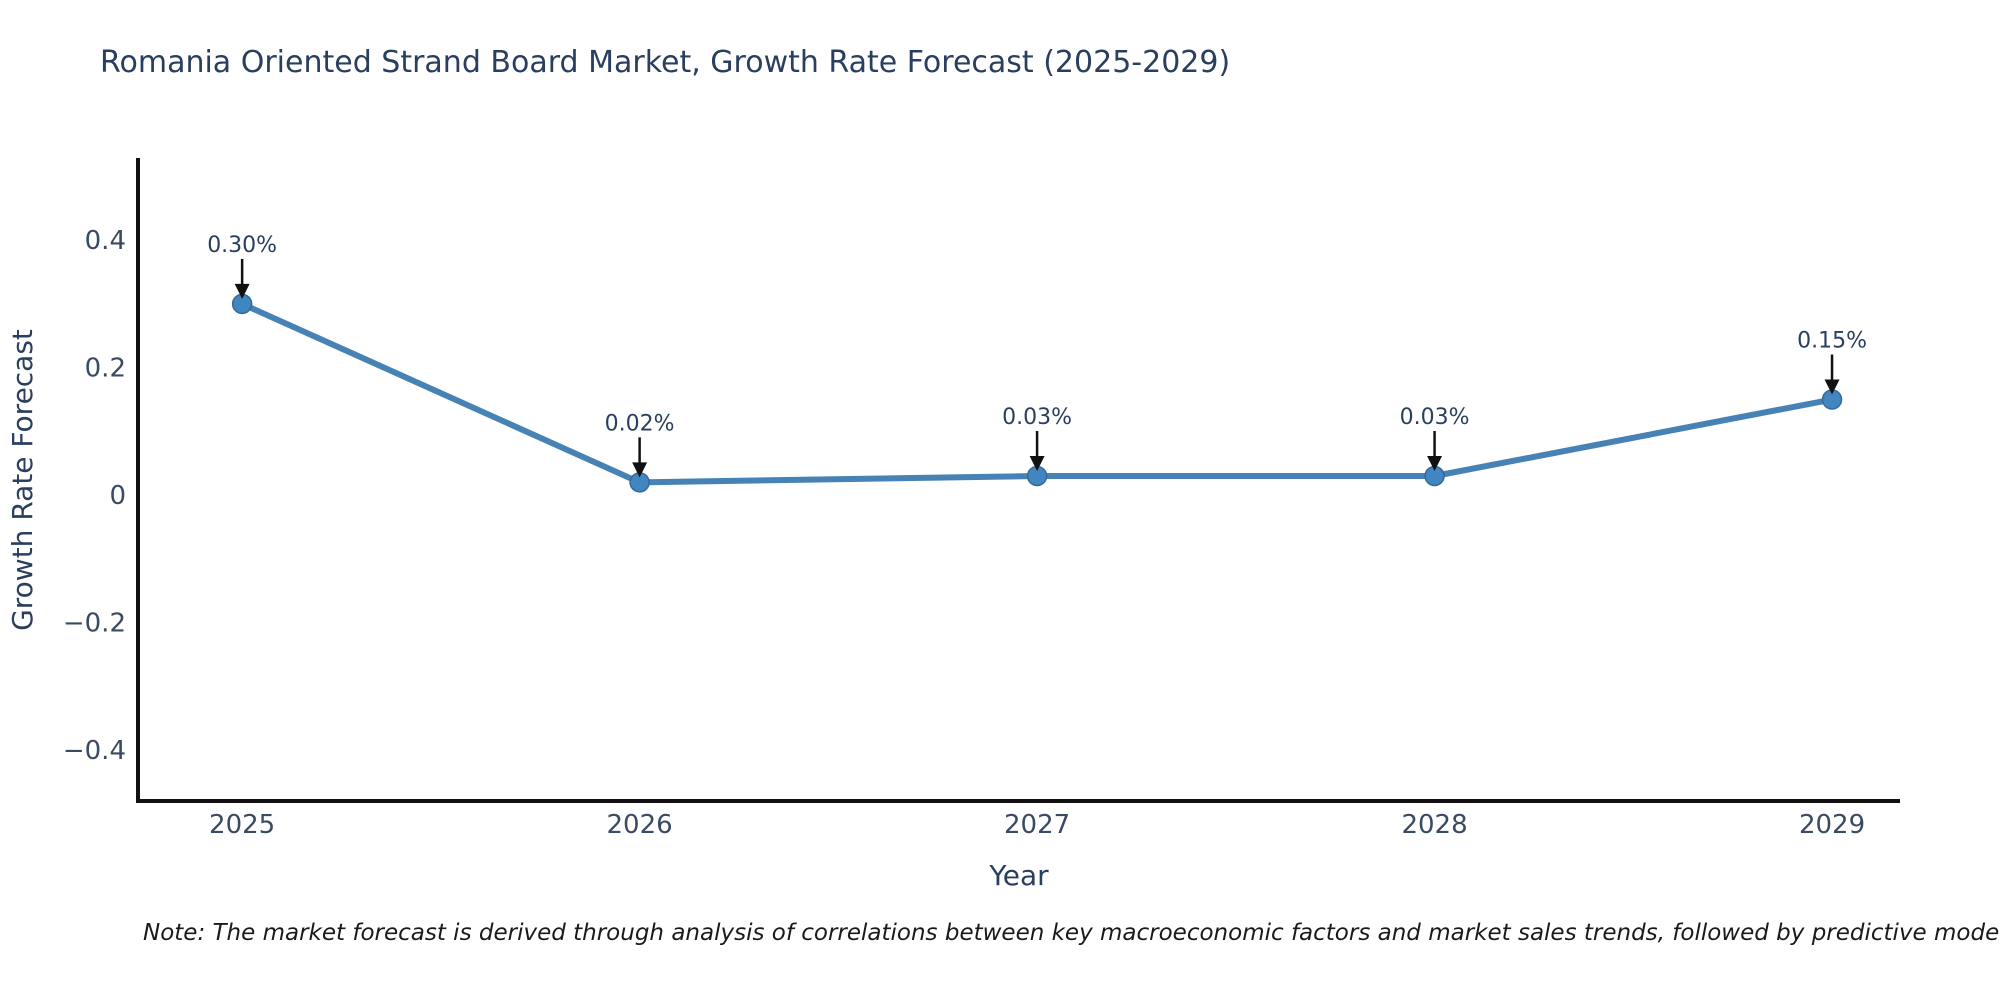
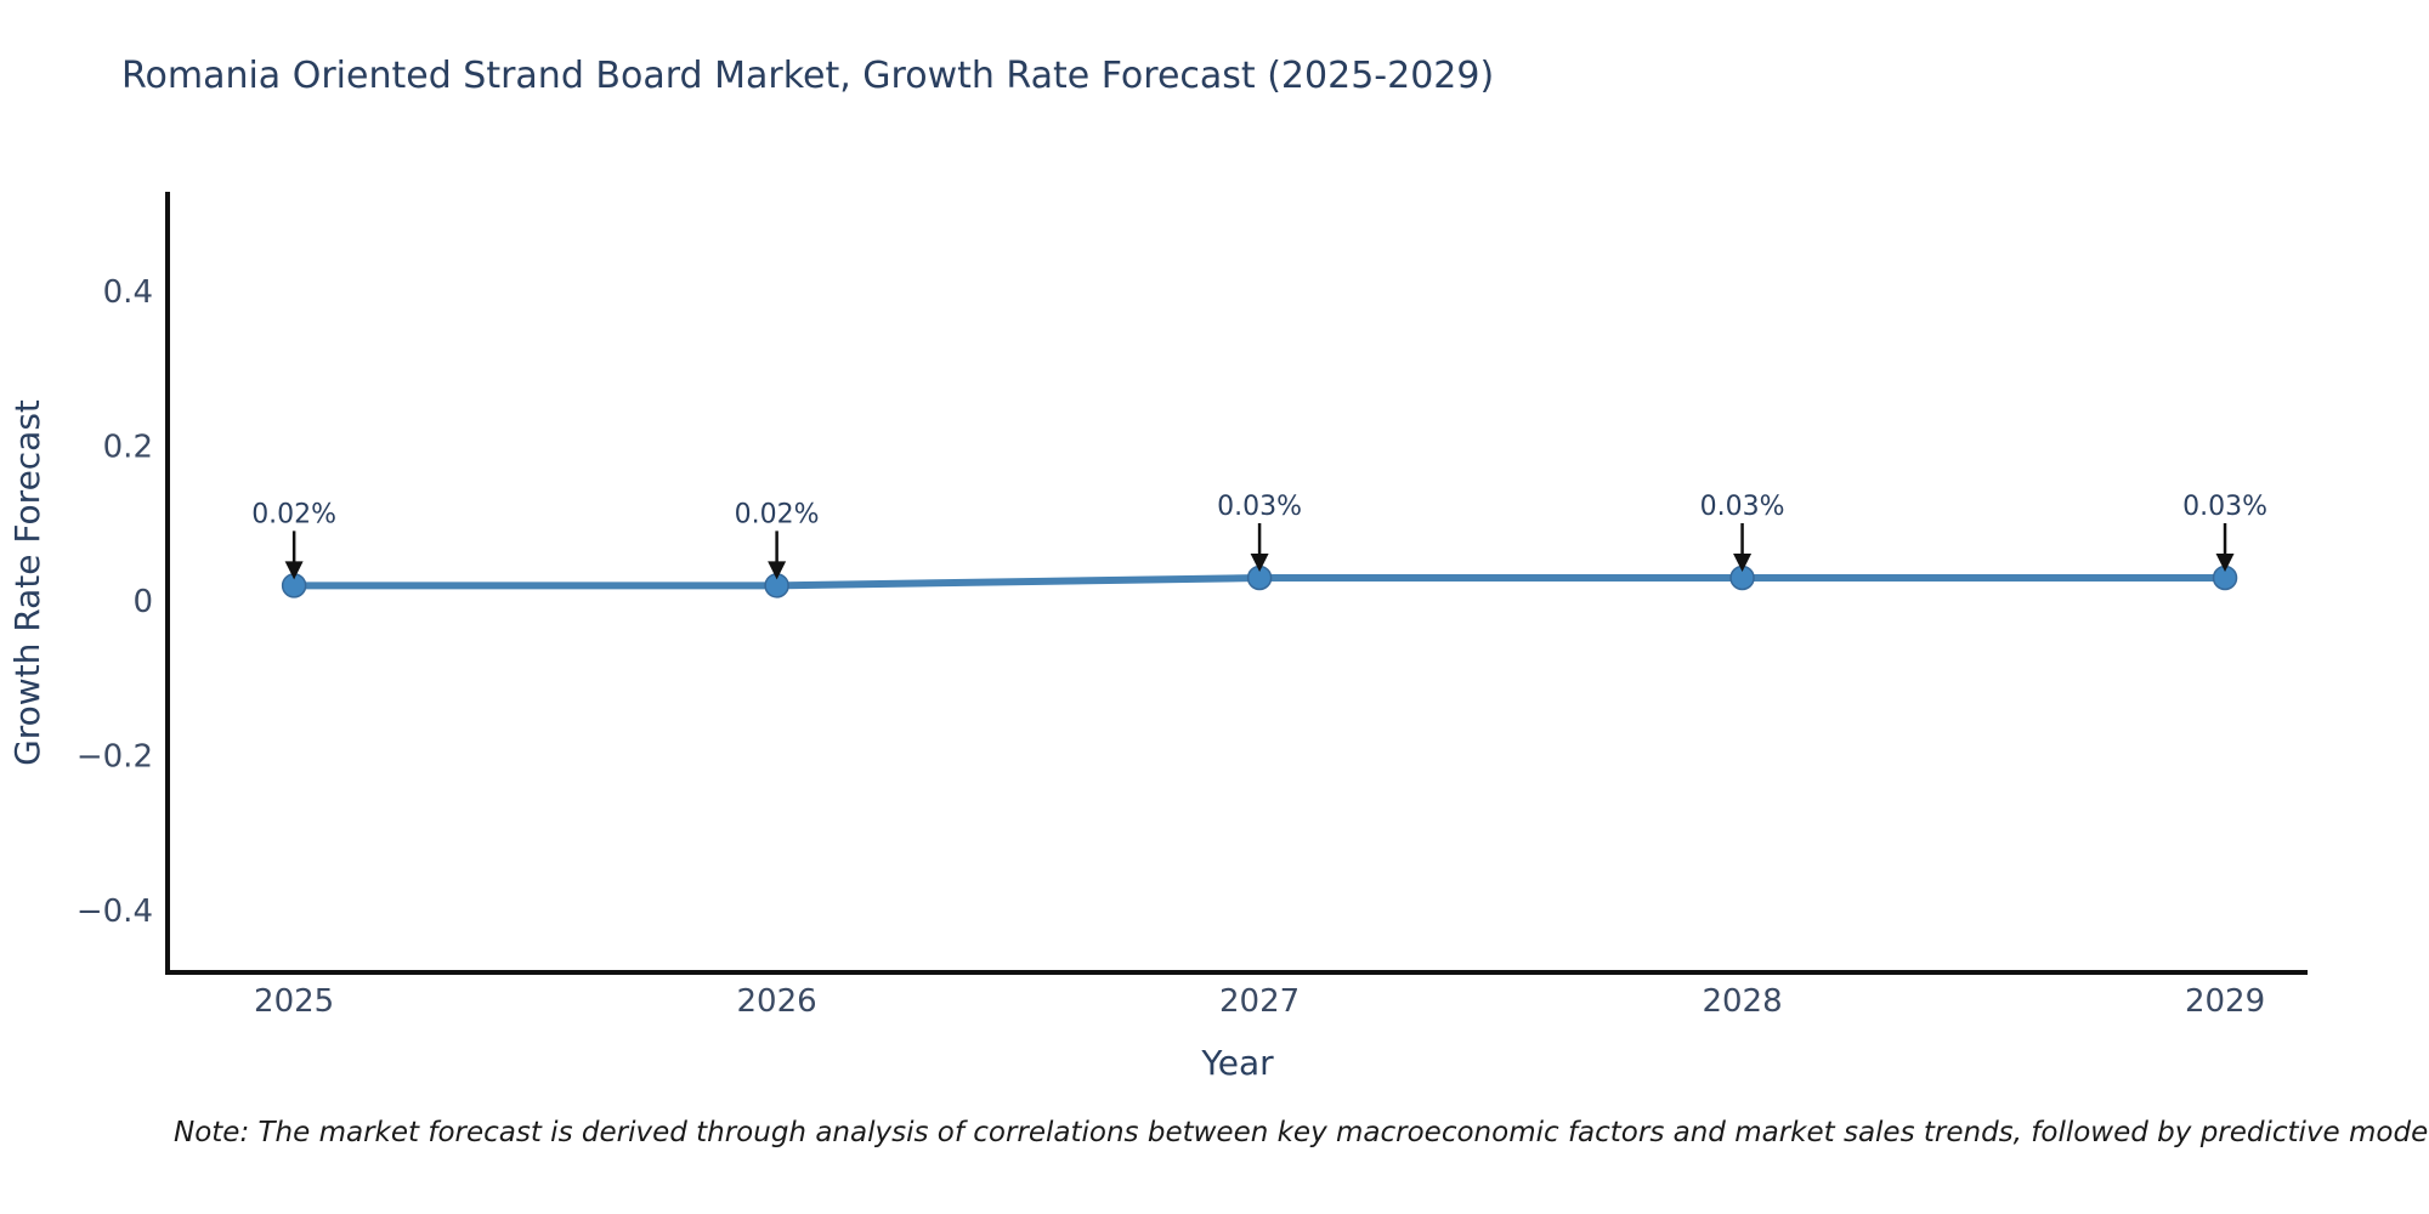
2025: 0.30% -> 0.02%
2029: 0.15% -> 0.03%
